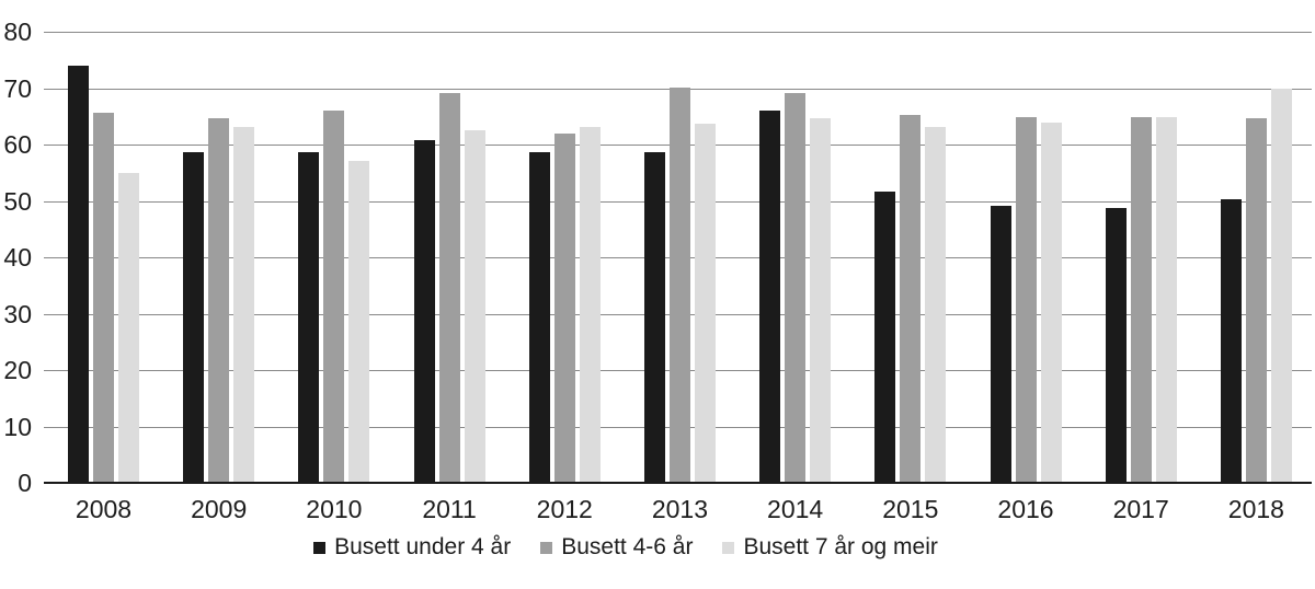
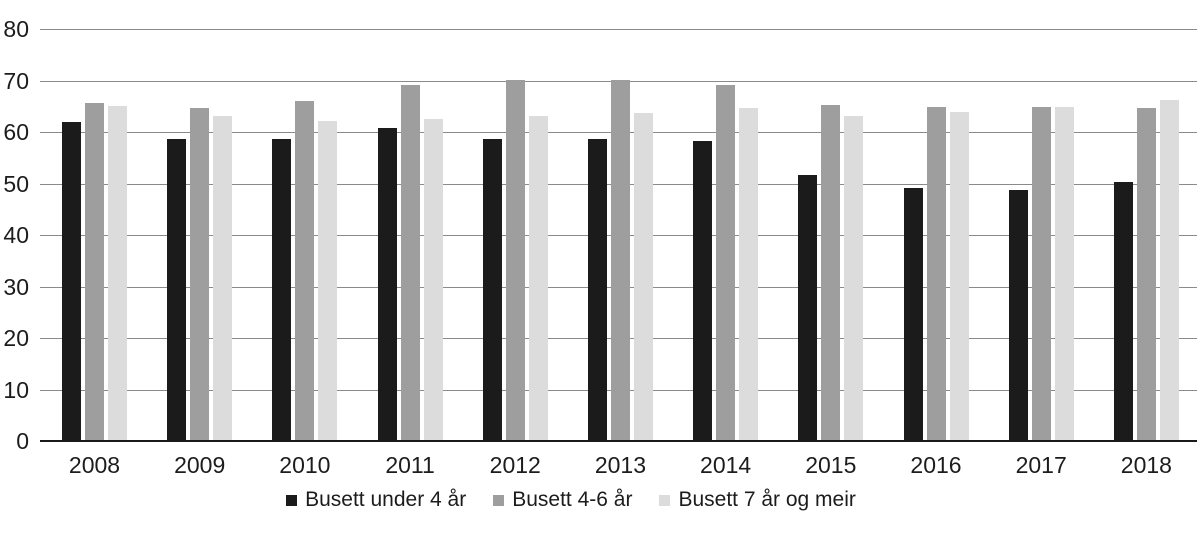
Busett under 4 år/2008: 74 -> 62
Busett 7 år og meir/2008: 55 -> 65
Busett 7 år og meir/2010: 57 -> 62
Busett 4-6 år/2012: 62 -> 70
Busett under 4 år/2014: 66 -> 58
Busett 7 år og meir/2018: 70 -> 66
